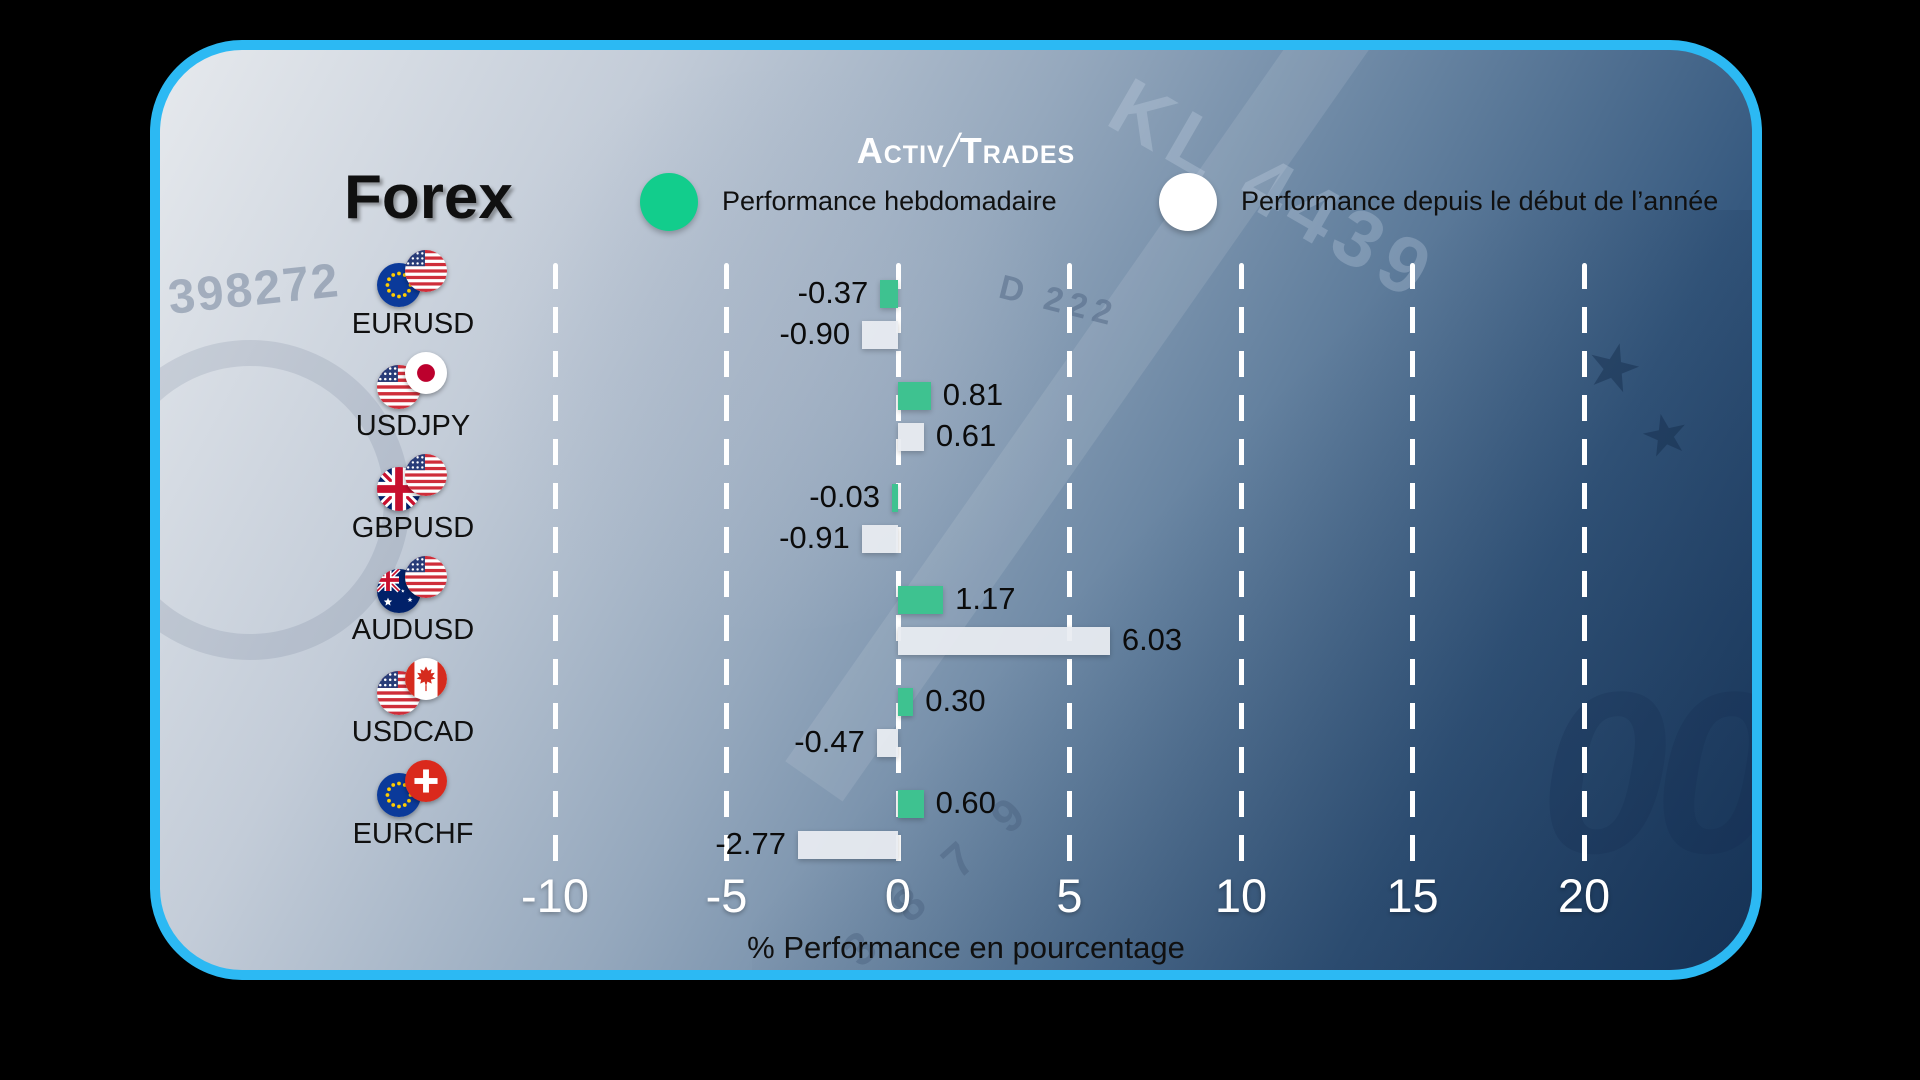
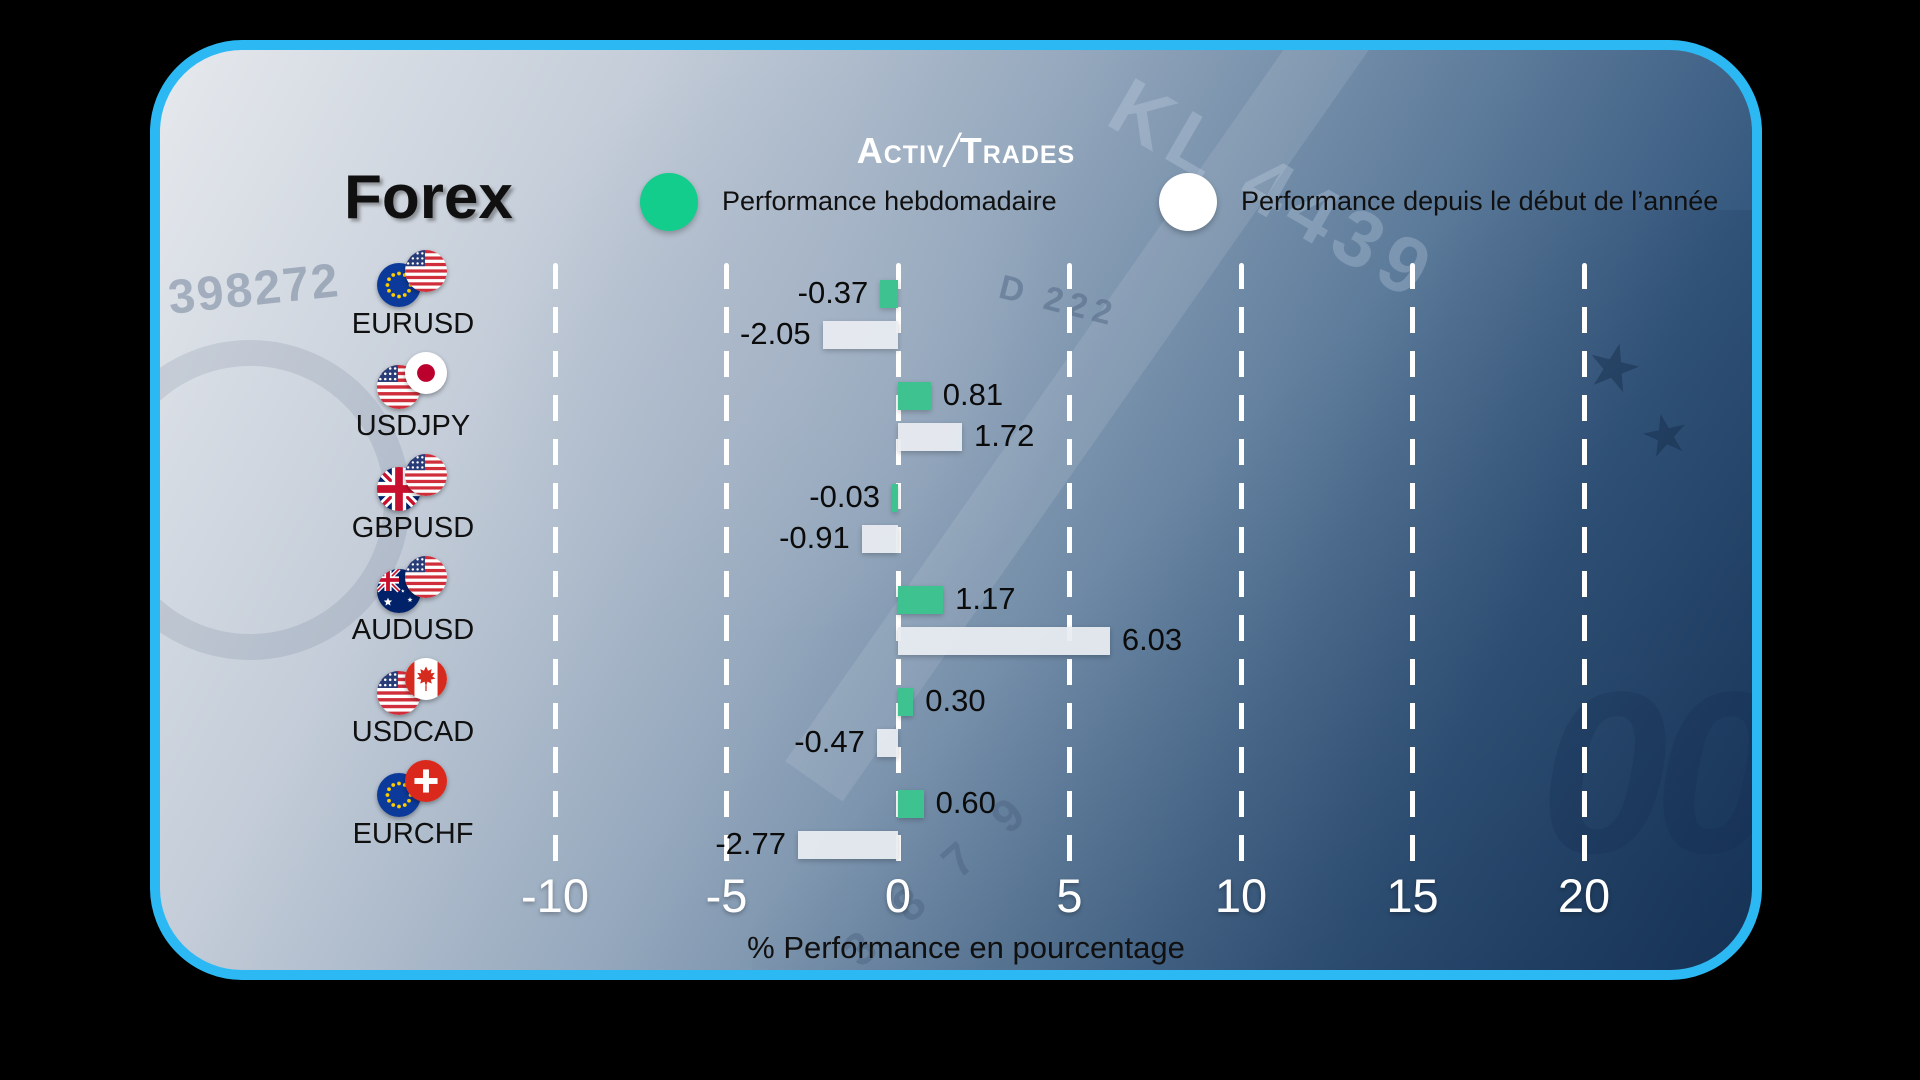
Performance depuis le début de l’année/EURUSD: -0.90 -> -2.05
Performance depuis le début de l’année/USDJPY: 0.61 -> 1.72
